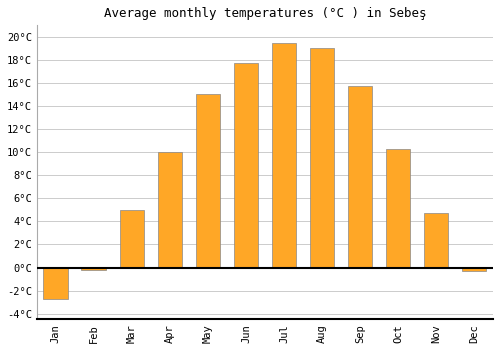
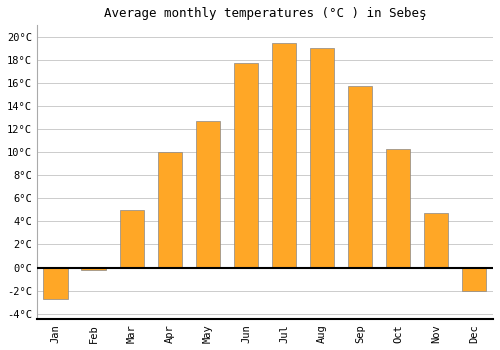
May: 15.0°C -> 12.7°C
Dec: -0.3°C -> -2.0°C
